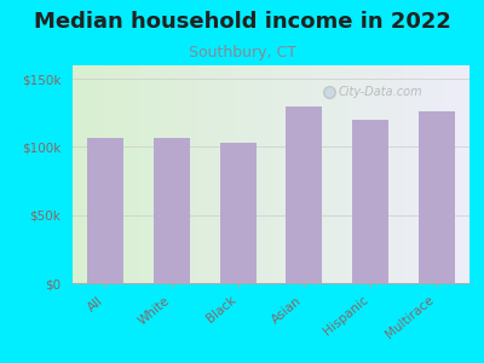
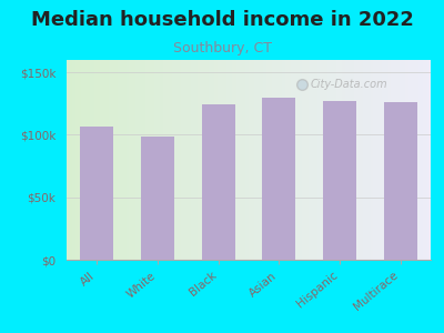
White: $107k -> $99k
Black: $103k -> $124k
Hispanic: $120k -> $127k
